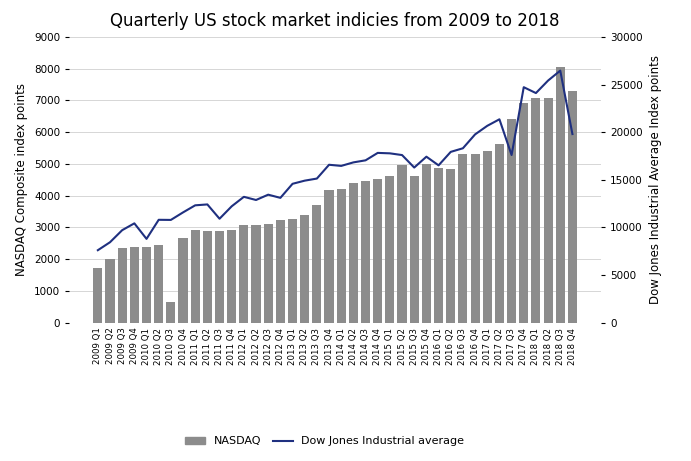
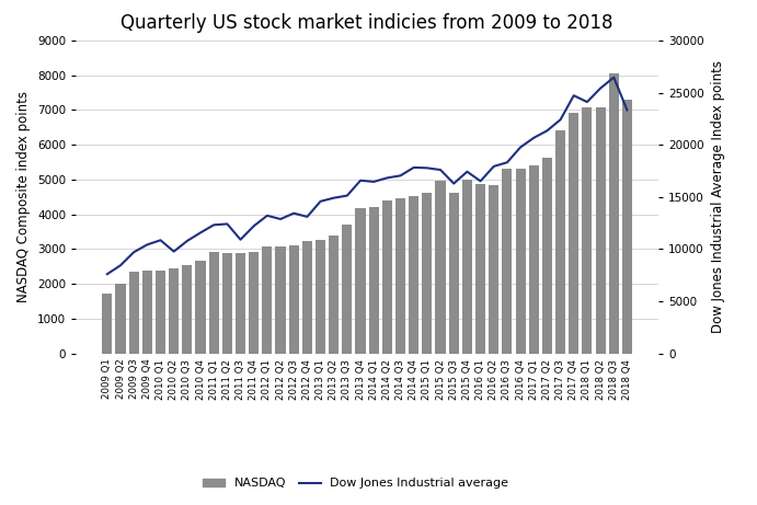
Dow Jones Industrial average/2010 Q1: 8800 -> 10900
Dow Jones Industrial average/2010 Q2: 10800 -> 9800
NASDAQ/2010 Q3: 650 -> 2530
Dow Jones Industrial average/2017 Q3: 17600 -> 22400
Dow Jones Industrial average/2018 Q4: 19800 -> 23300
